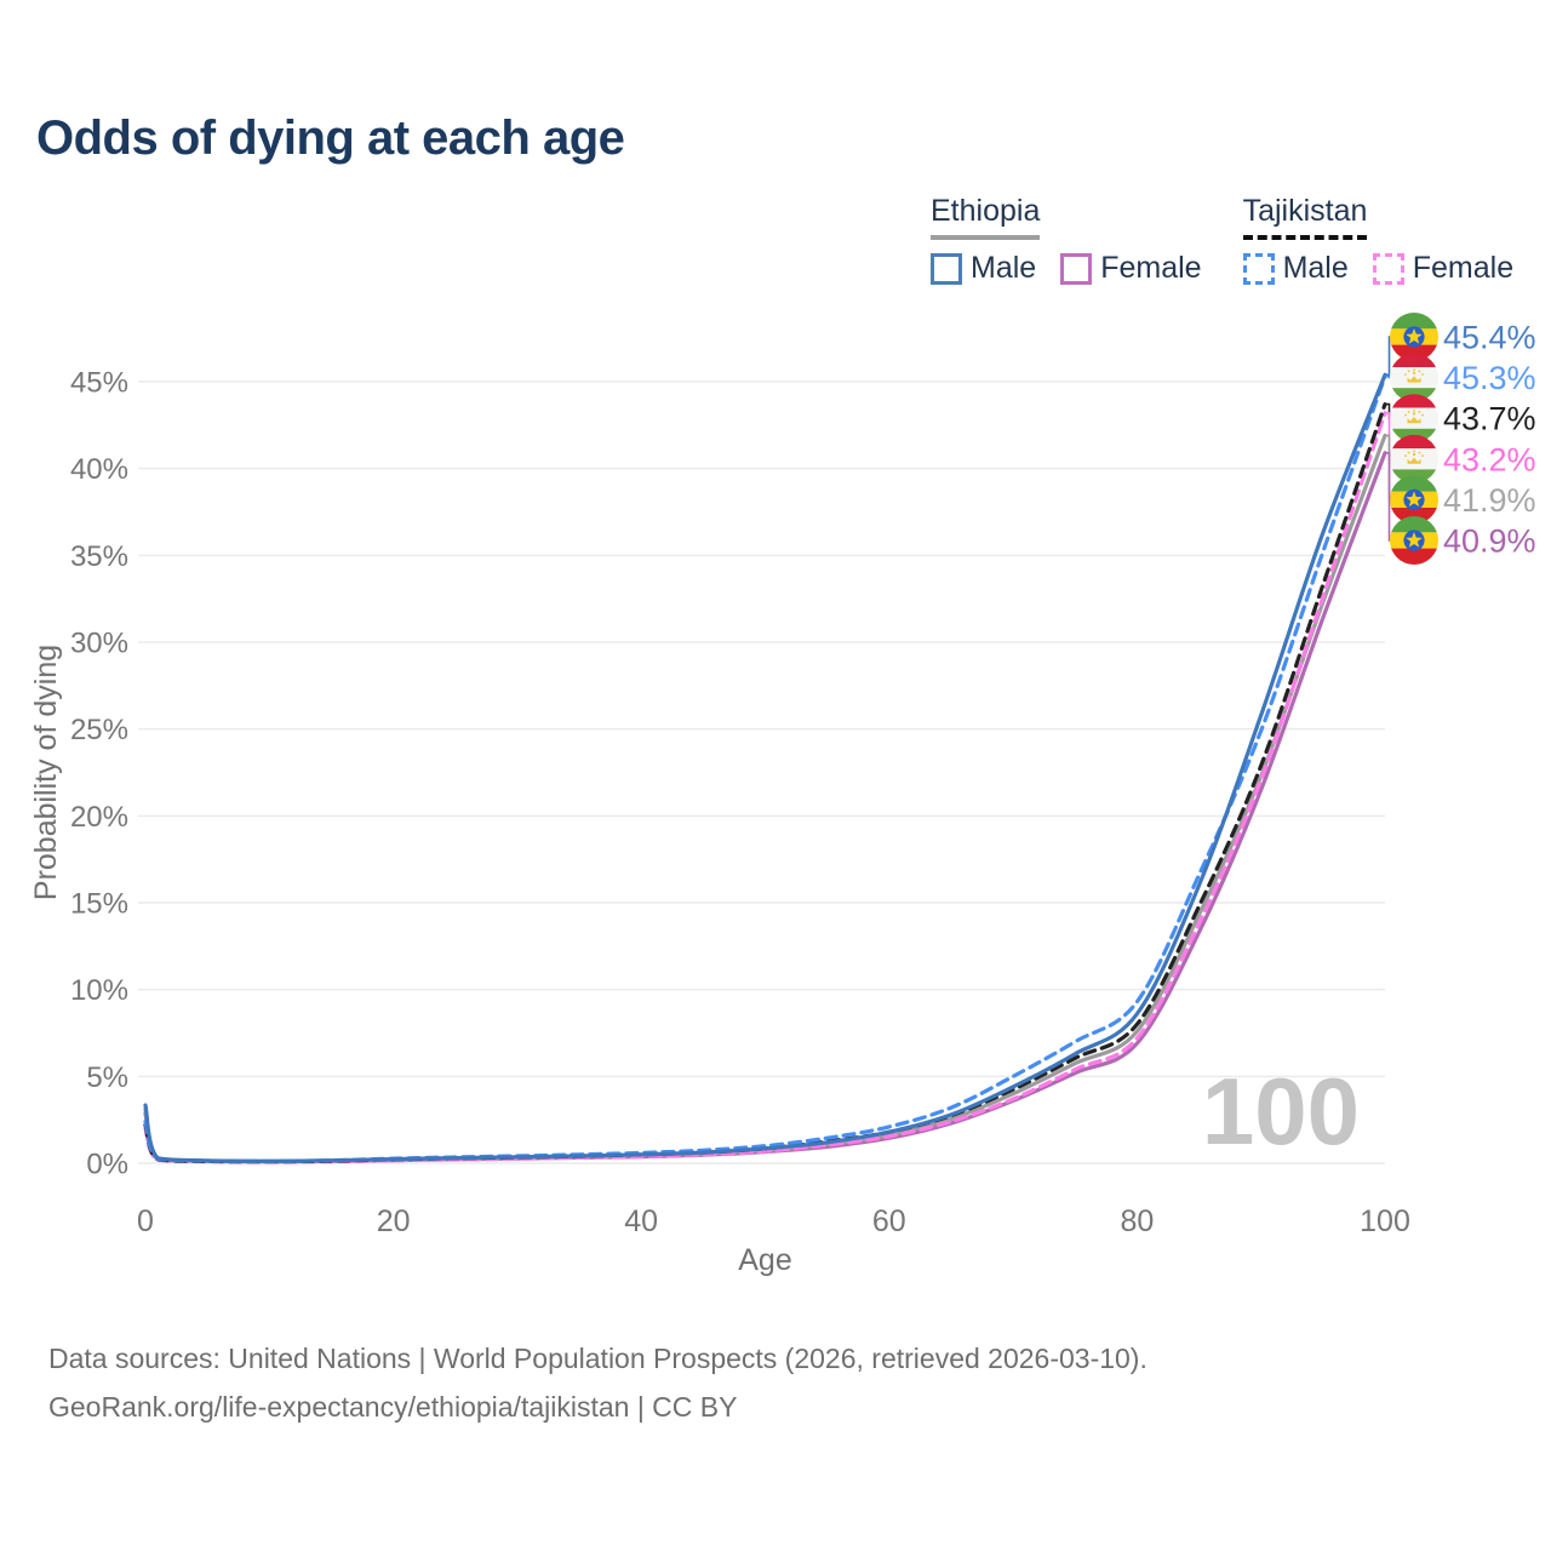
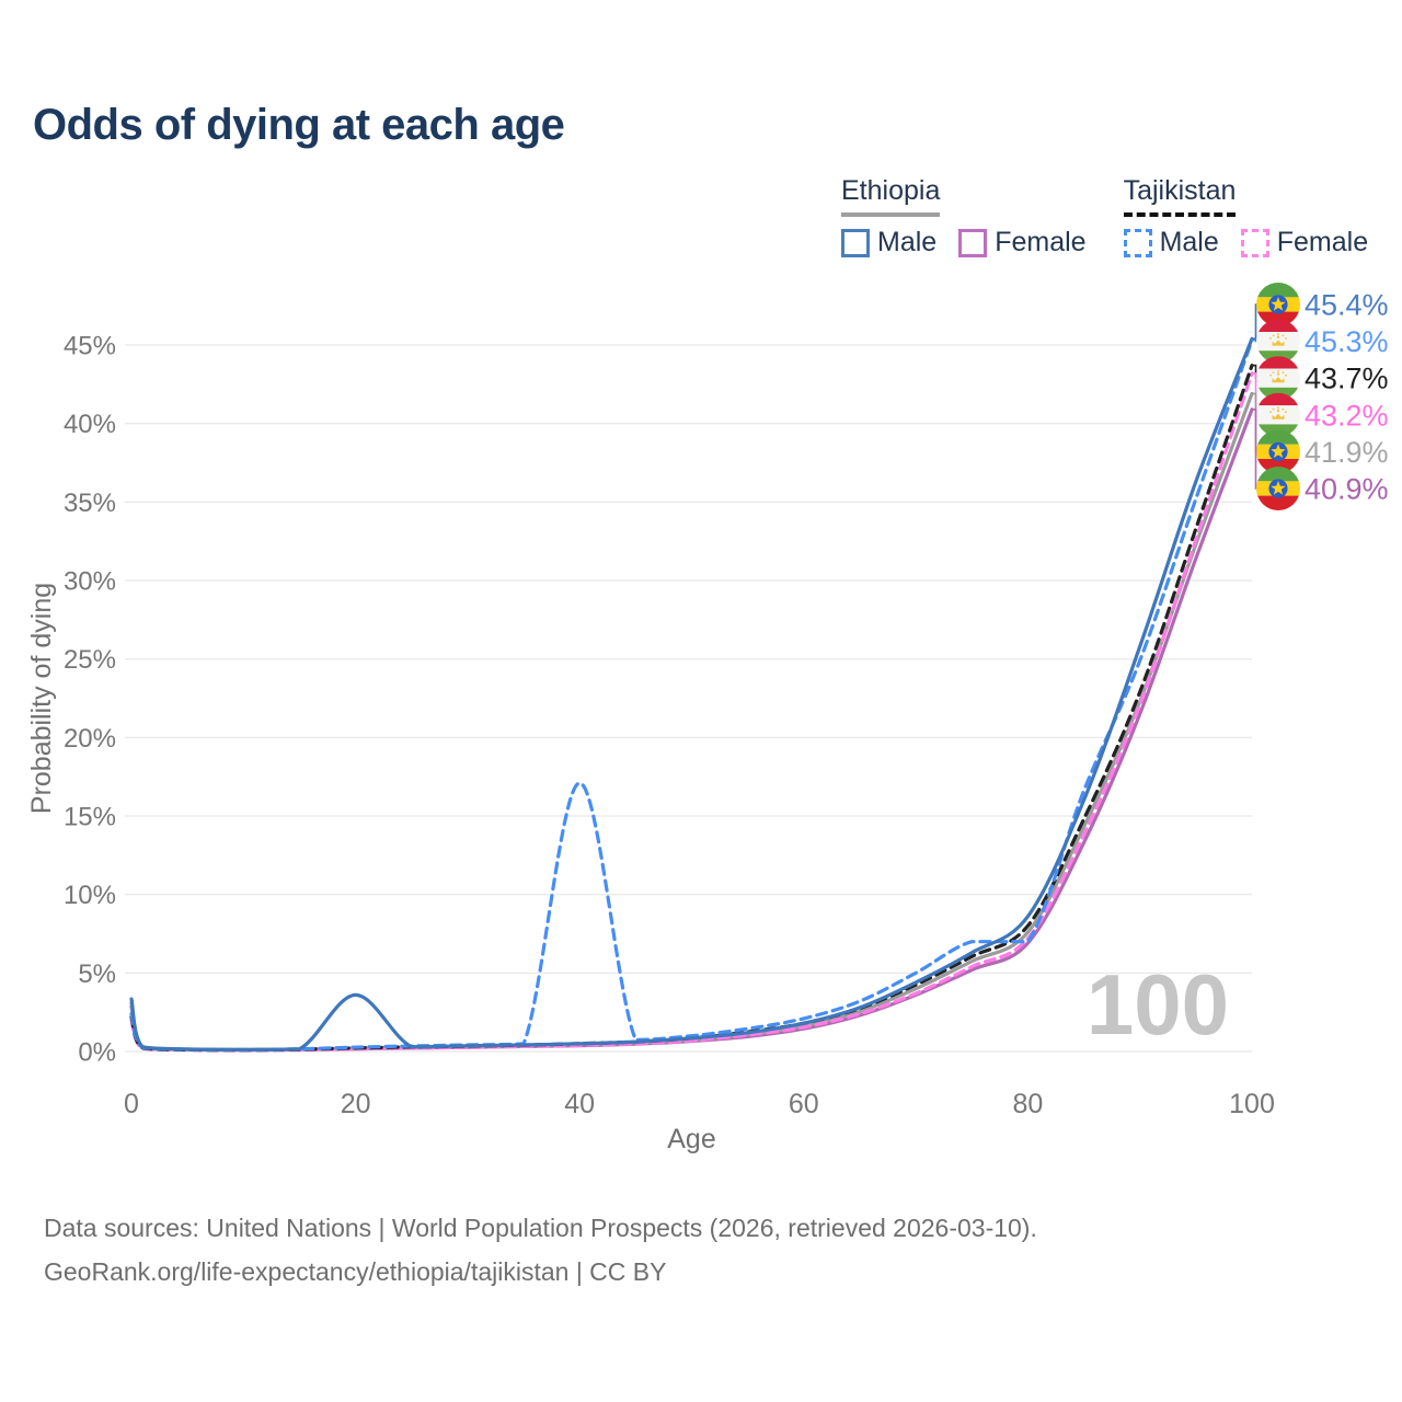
Ethiopia Male/20: 0.2% -> 3.6%
Tajikistan Male/40: 0.6% -> 17.1%
Tajikistan Male/80: 9.3% -> 7.0%
